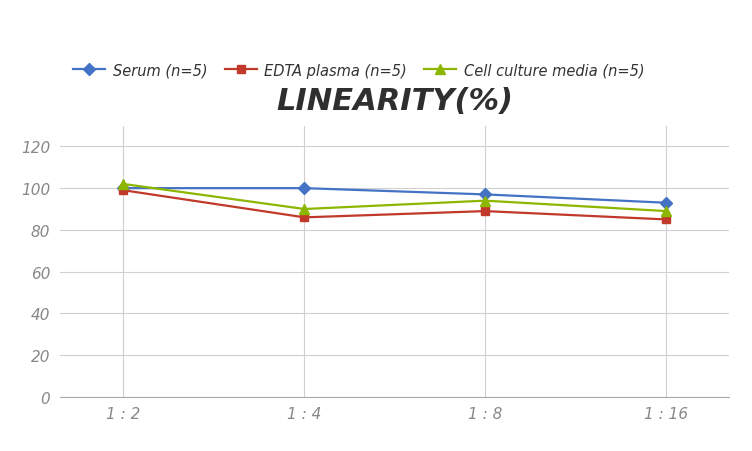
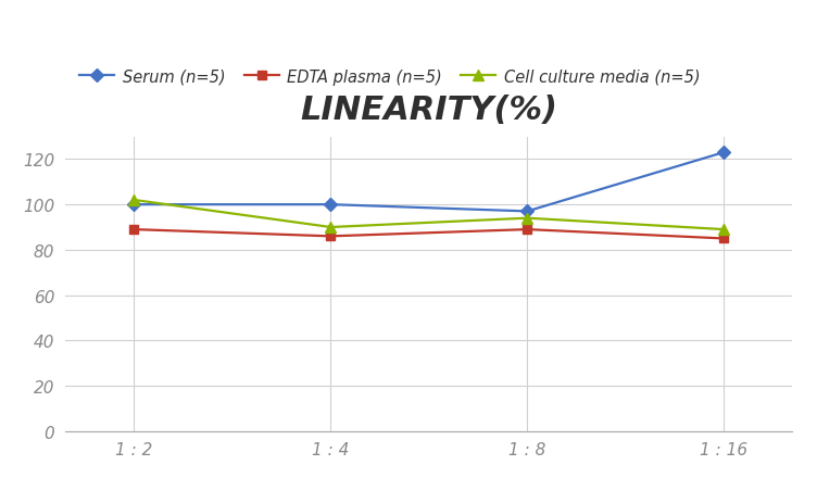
EDTA plasma (n=5)/1 : 2: 99 -> 89
Serum (n=5)/1 : 16: 93 -> 123
